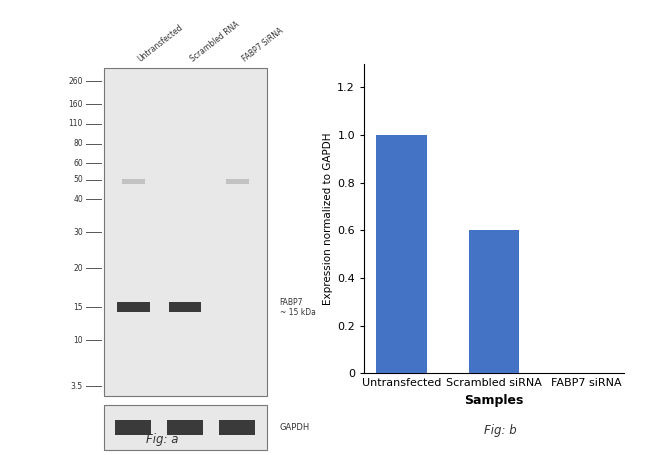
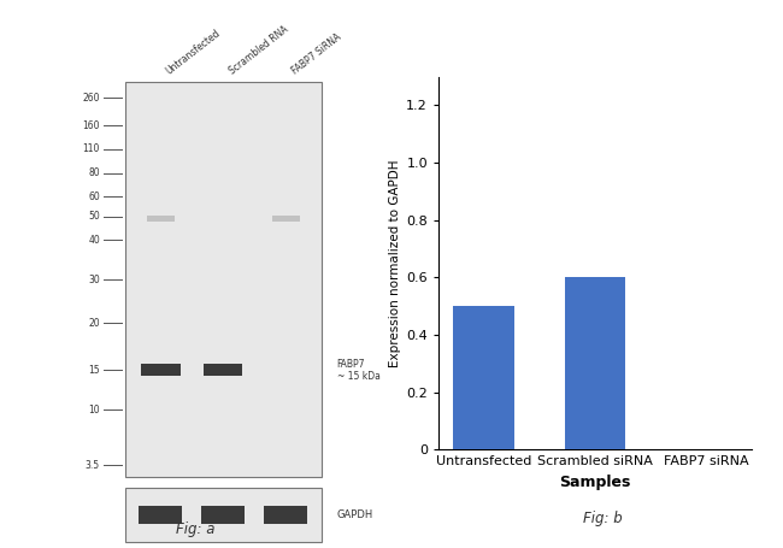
Untransfected: 1.0 -> 0.5
